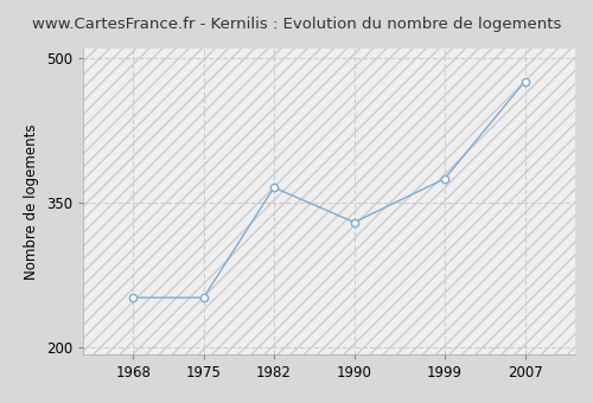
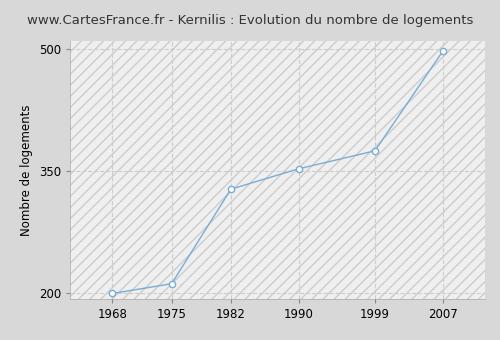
1968: 252 -> 200
1975: 252 -> 212
1982: 366 -> 328
1990: 330 -> 353
2007: 476 -> 497
